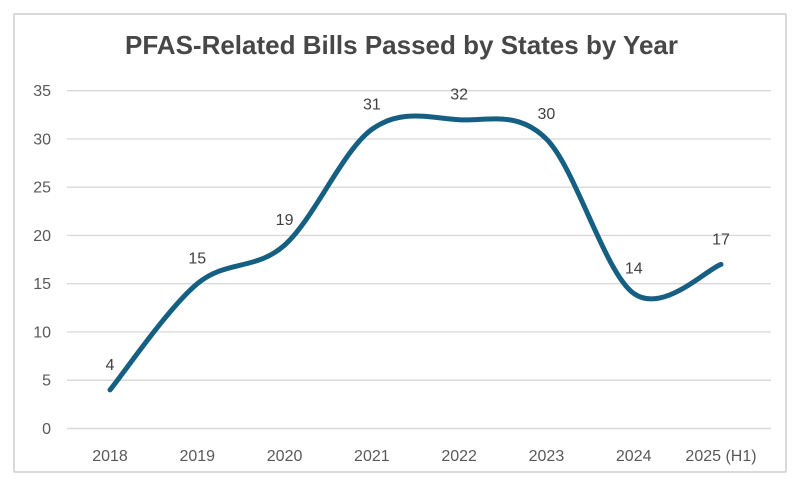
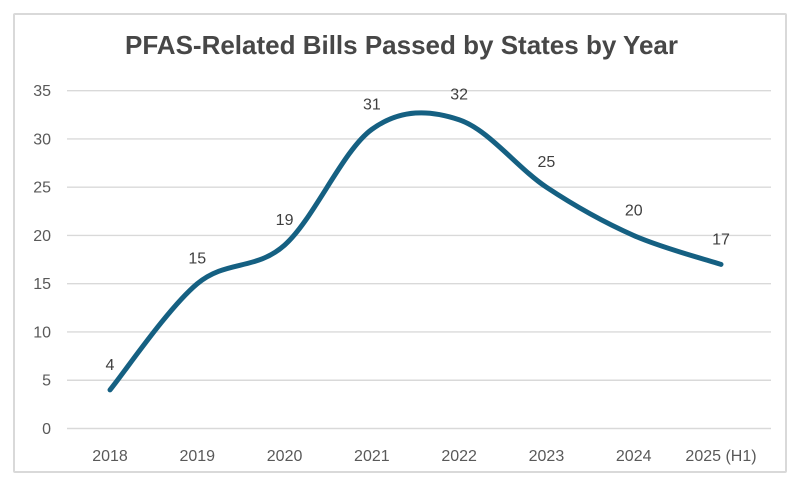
2023: 30 -> 25
2024: 14 -> 20
